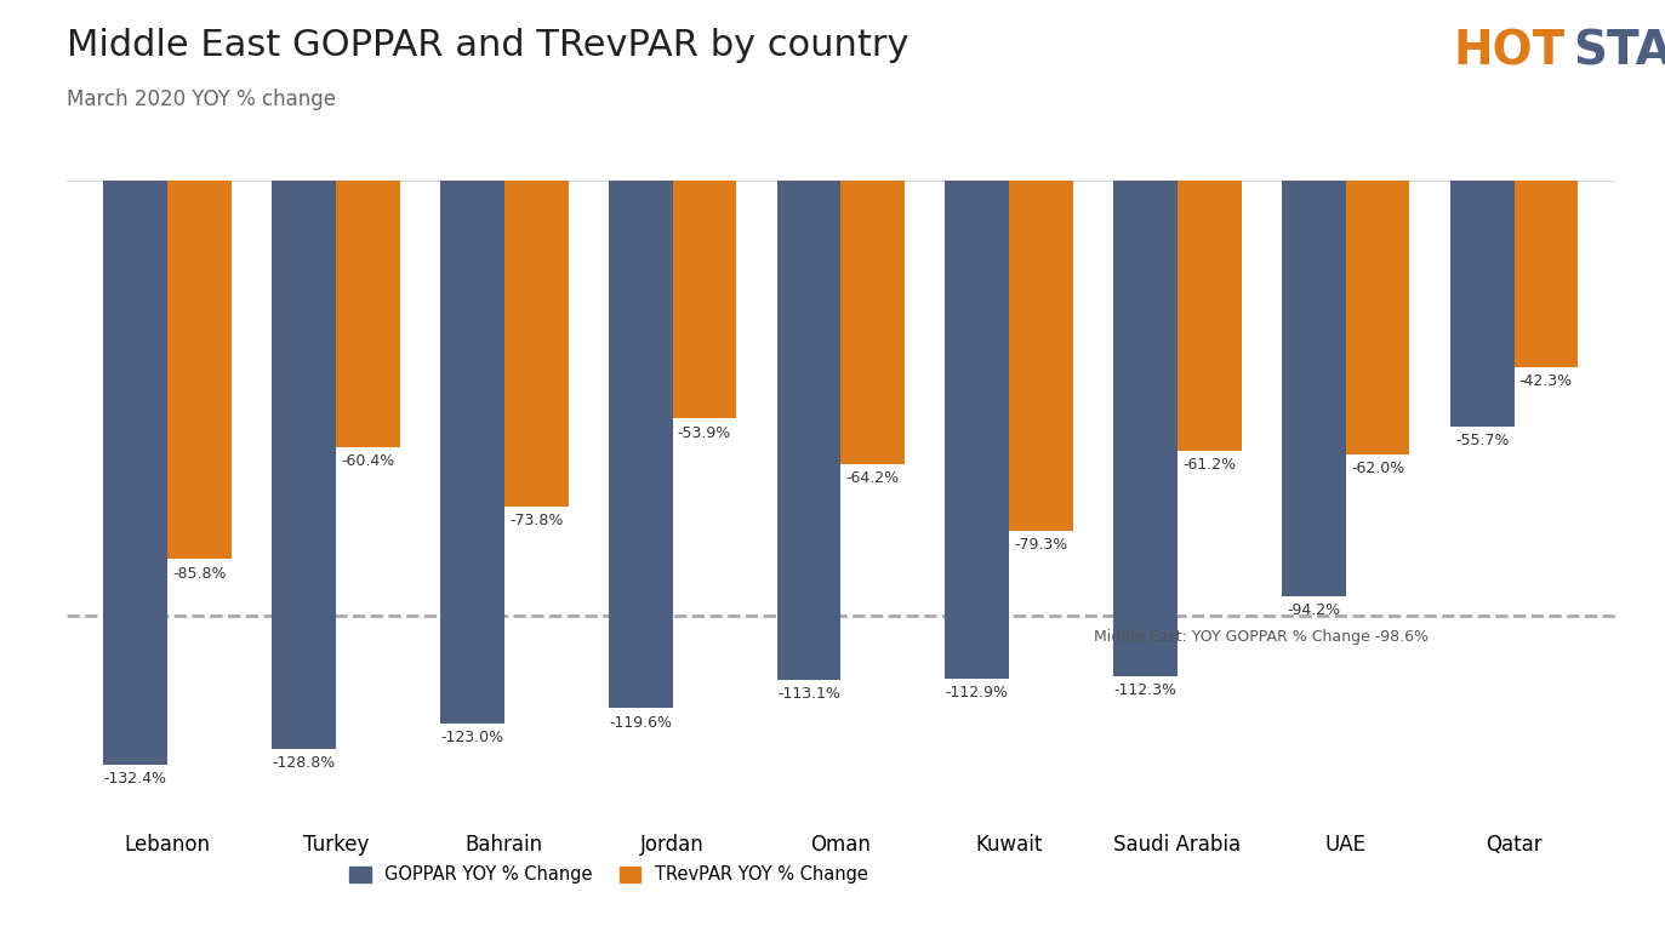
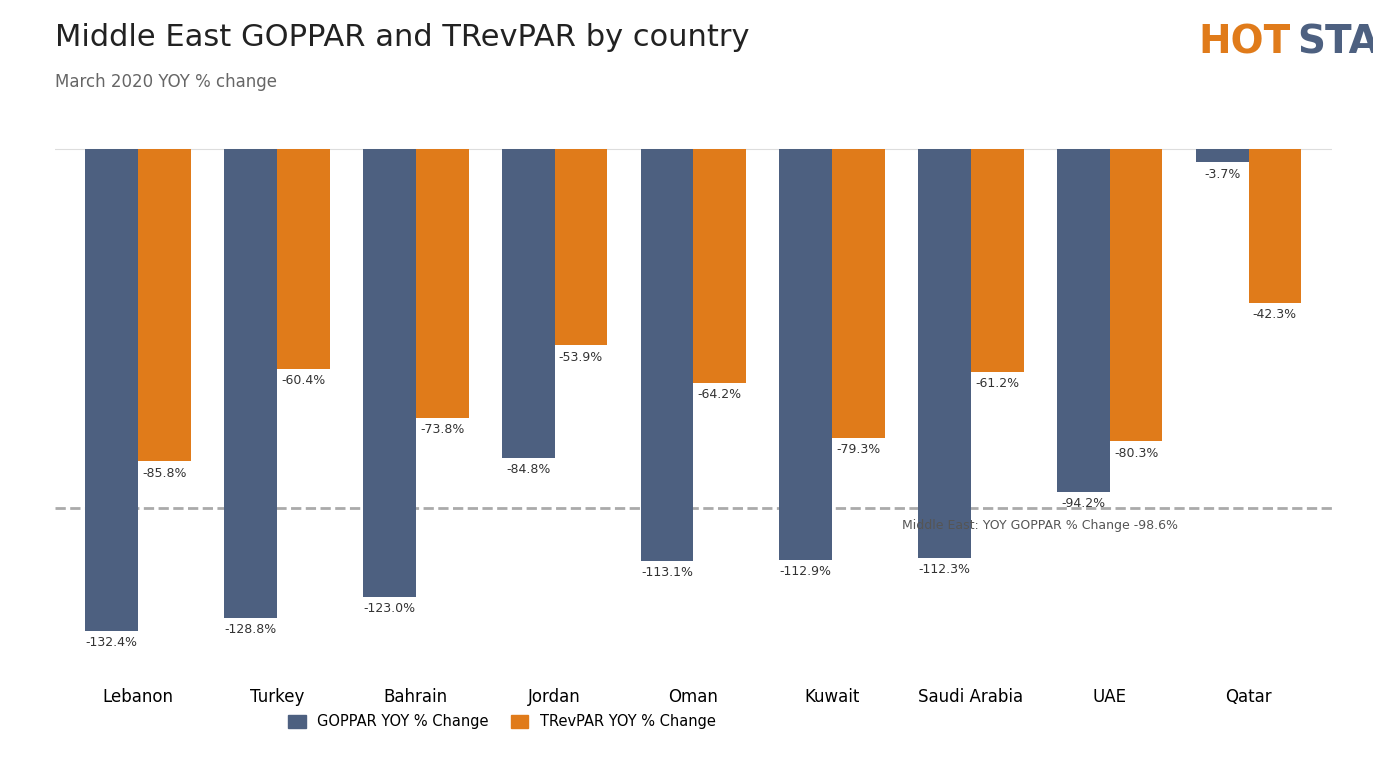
GOPPAR YOY % Change/Jordan: -119.6% -> -84.8%
TRevPAR YOY % Change/UAE: -62.0% -> -80.3%
GOPPAR YOY % Change/Qatar: -55.7% -> -3.7%
